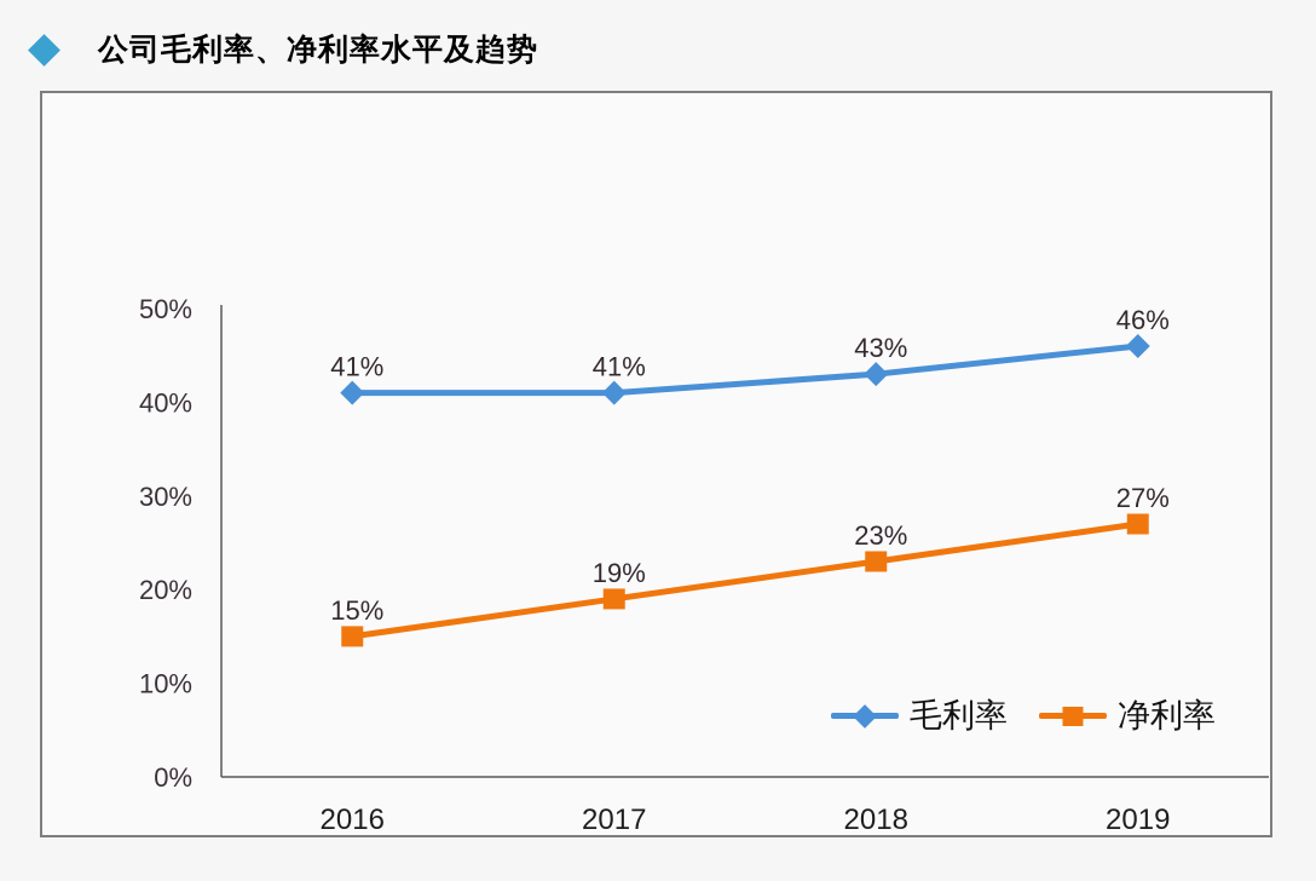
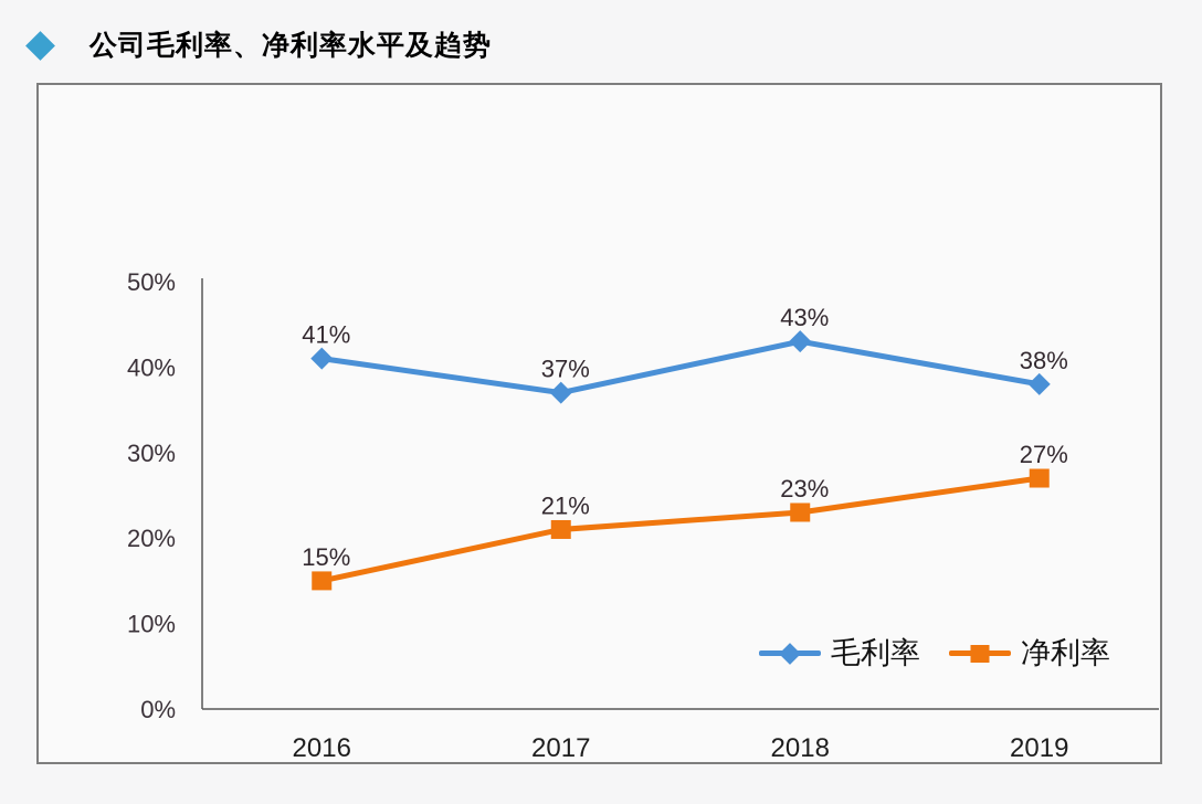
毛利率/2017: 41% -> 37%
净利率/2017: 19% -> 21%
毛利率/2019: 46% -> 38%
